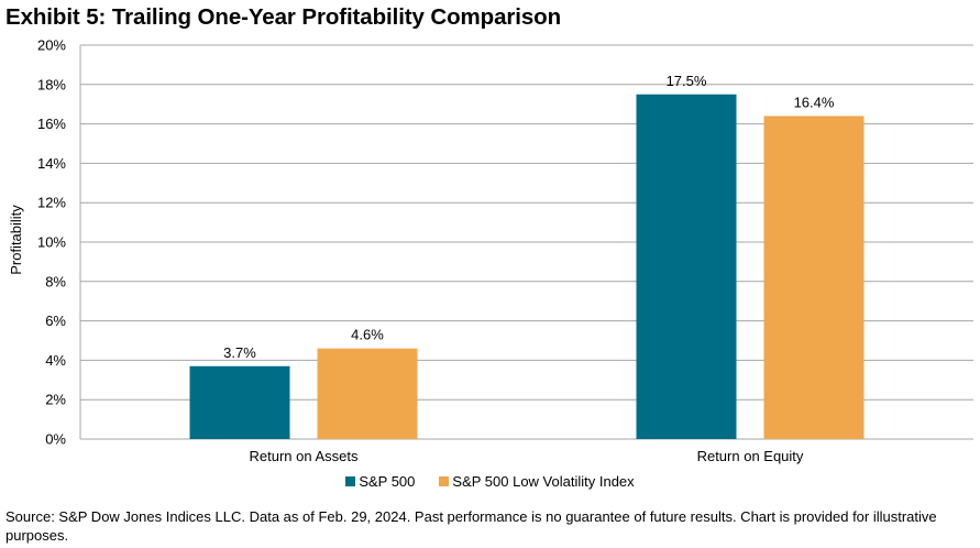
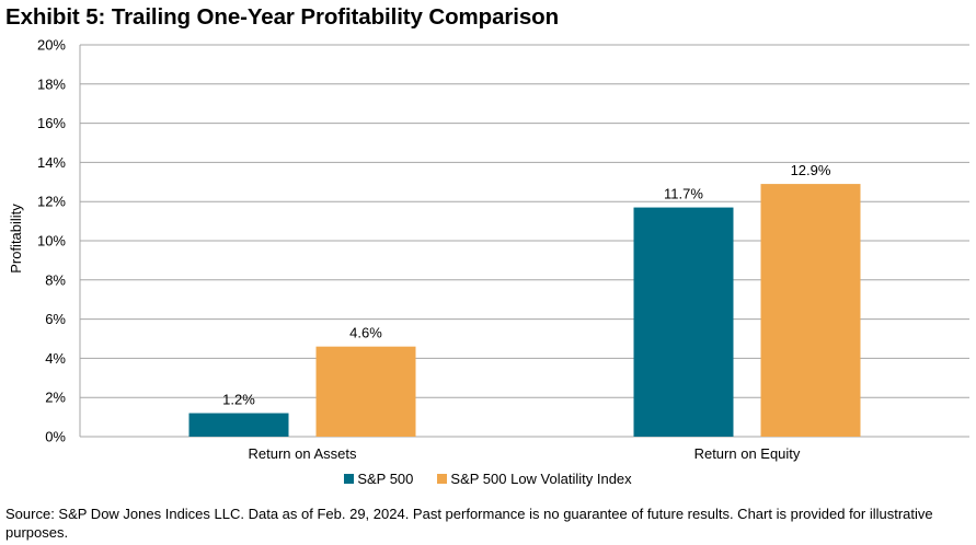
S&P 500/Return on Assets: 3.7% -> 1.2%
S&P 500/Return on Equity: 17.5% -> 11.7%
S&P 500 Low Volatility Index/Return on Equity: 16.4% -> 12.9%
